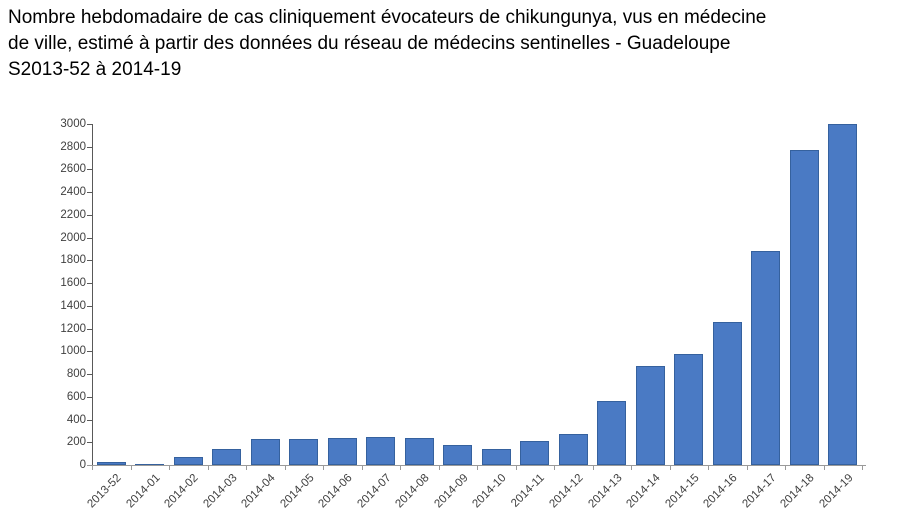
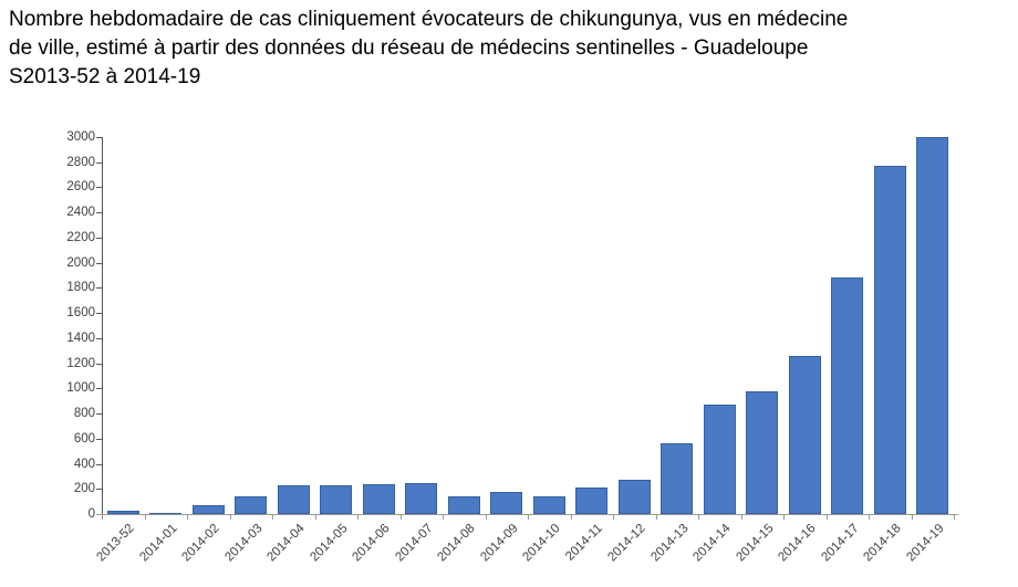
2014-08: 240 -> 140
